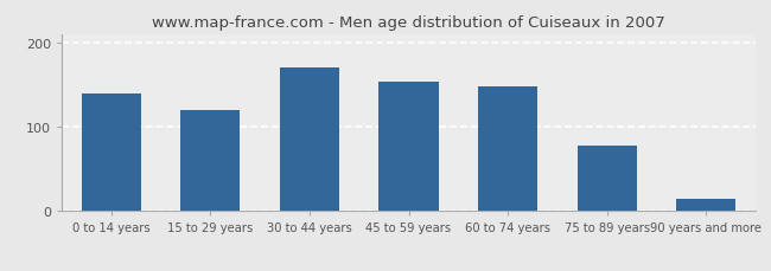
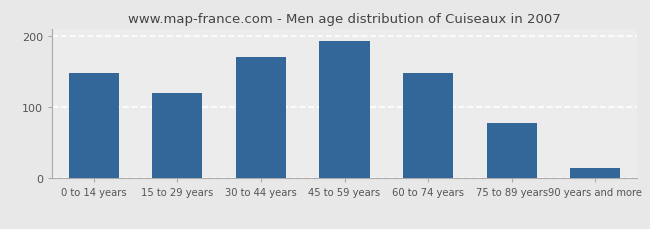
0 to 14 years: 140 -> 148
45 to 59 years: 154 -> 193
